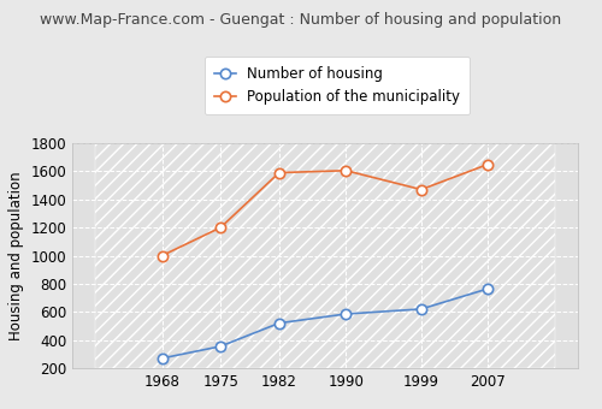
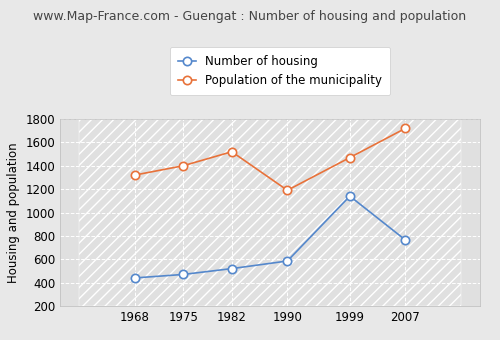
Number of housing/1968: 270 -> 440
Population of the municipality/1968: 1000 -> 1320
Number of housing/1975: 360 -> 470
Population of the municipality/1975: 1200 -> 1400
Population of the municipality/1982: 1590 -> 1520
Population of the municipality/1990: 1600 -> 1190
Number of housing/1999: 620 -> 1140
Population of the municipality/2007: 1650 -> 1720
